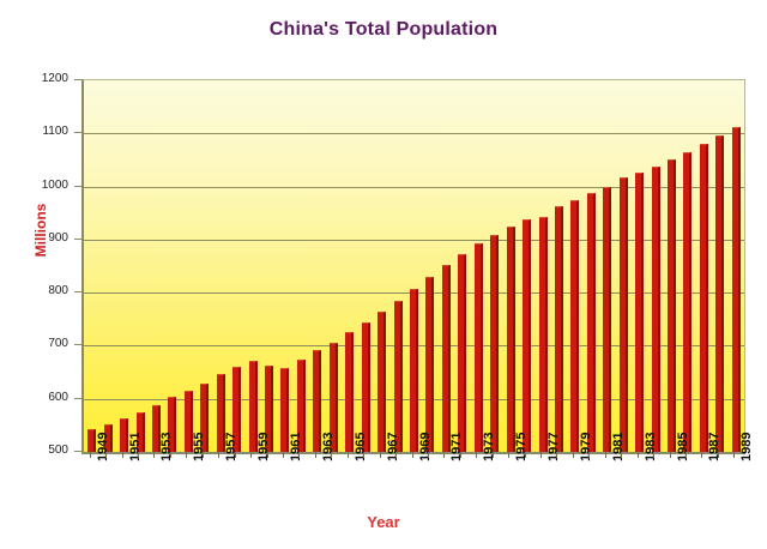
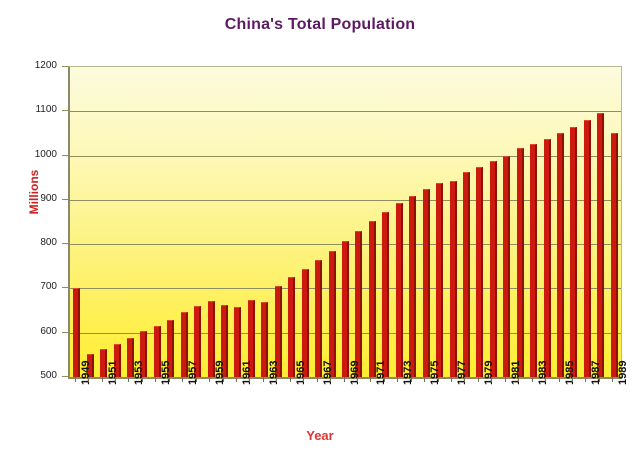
1949: 540 -> 700
1963: 690 -> 670
1989: 1110 -> 1050
